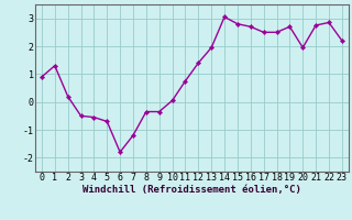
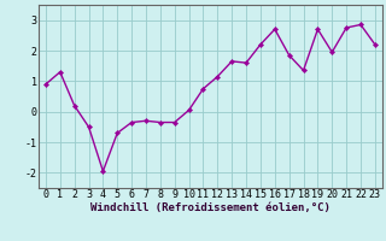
4: -0.55 -> -1.95
6: -1.80 -> -0.35
7: -1.20 -> -0.30
12: 1.40 -> 1.15
13: 1.95 -> 1.65
14: 3.05 -> 1.60
15: 2.80 -> 2.20
17: 2.50 -> 1.85
18: 2.50 -> 1.35
